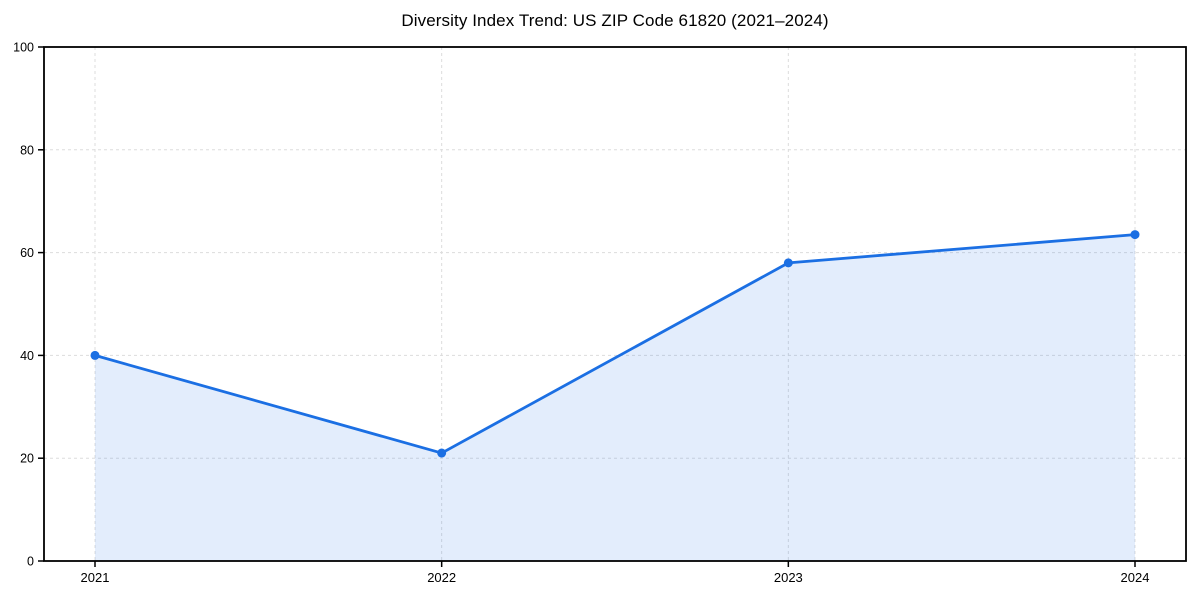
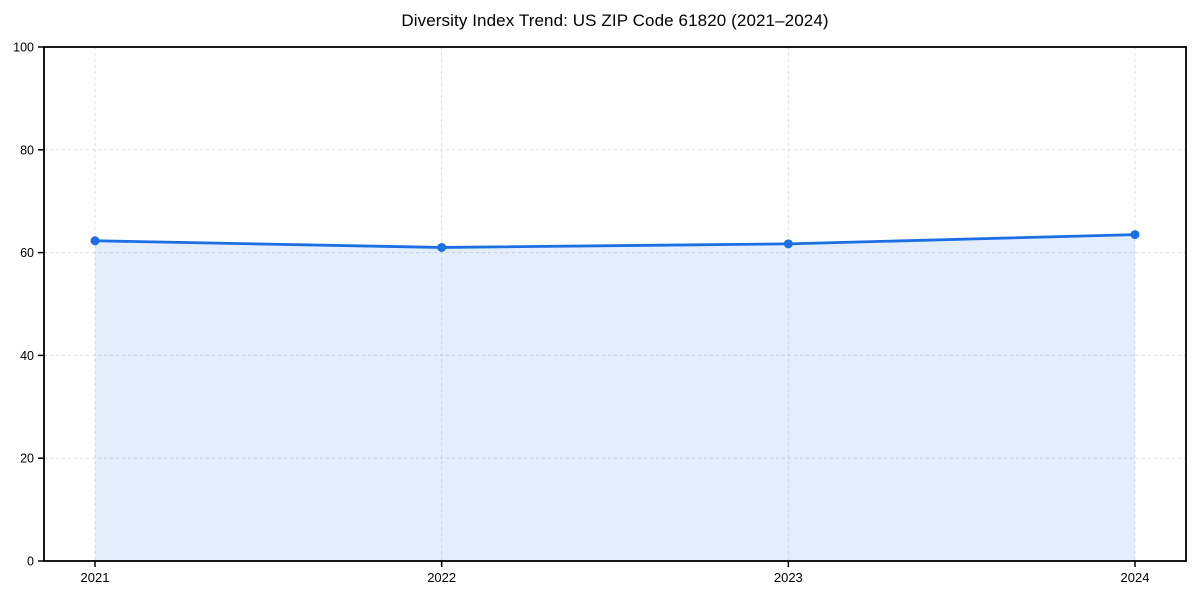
2021: 40 -> 62
2022: 21 -> 61
2023: 58 -> 62
